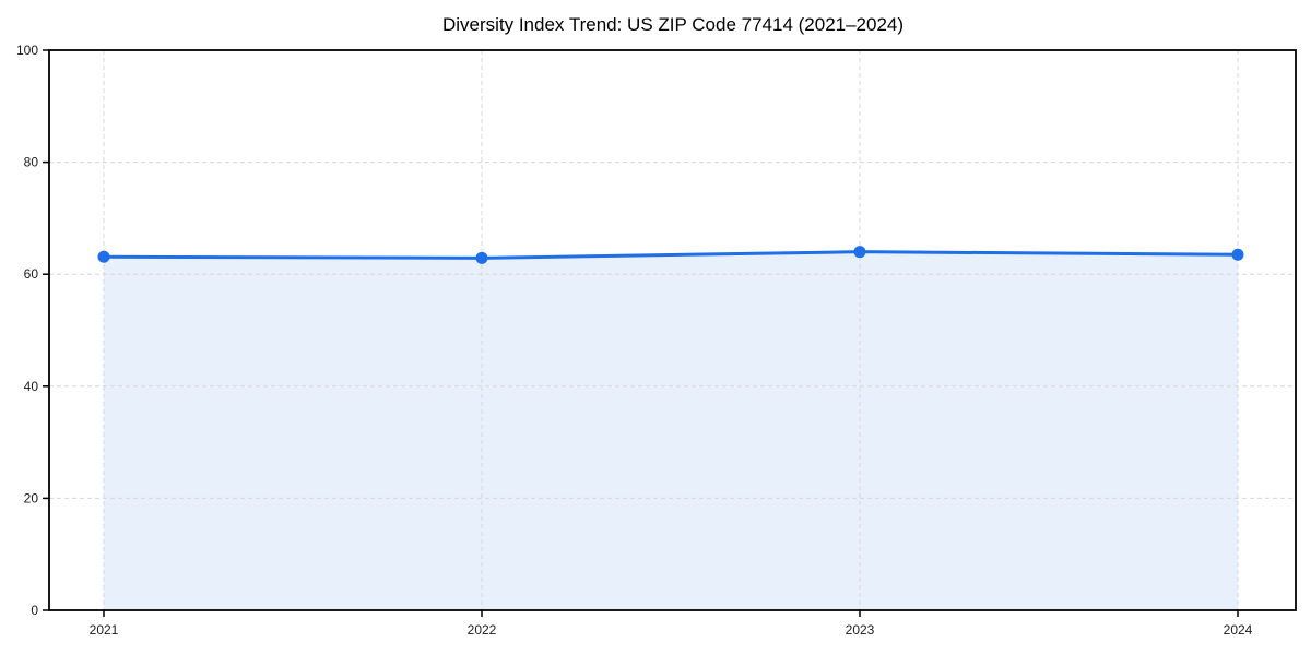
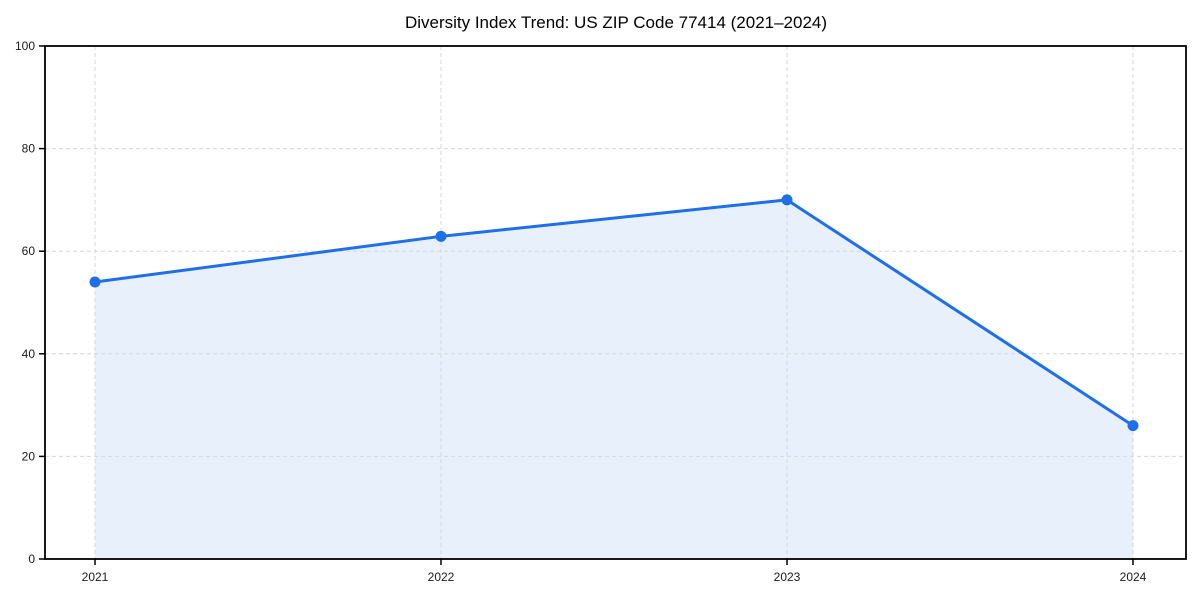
2021: 63 -> 54
2023: 64 -> 70
2024: 64 -> 26
